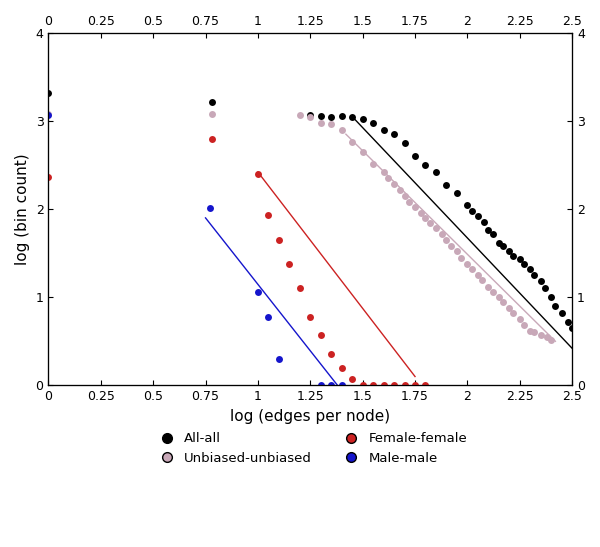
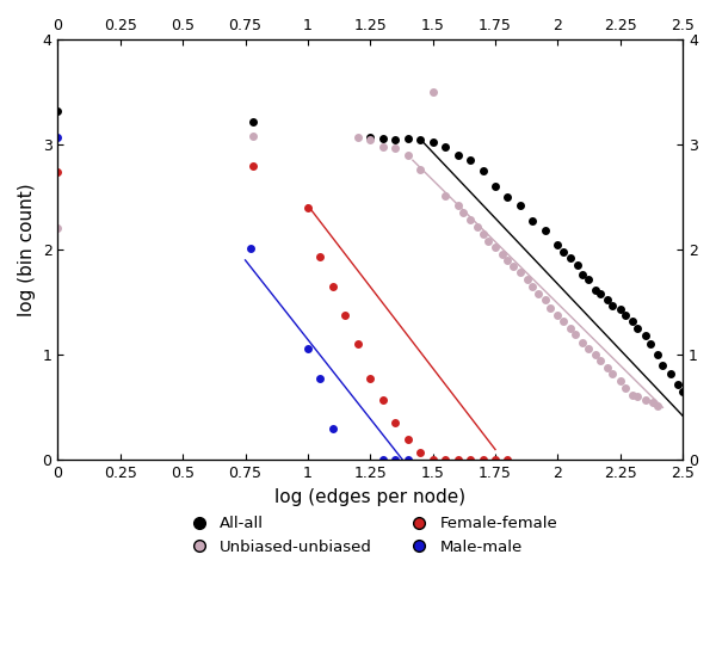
Unbiased-unbiased/0: 3.08 -> 2.20
Female-female/0: 2.36 -> 2.74
Unbiased-unbiased/1.5: 2.65 -> 3.50
